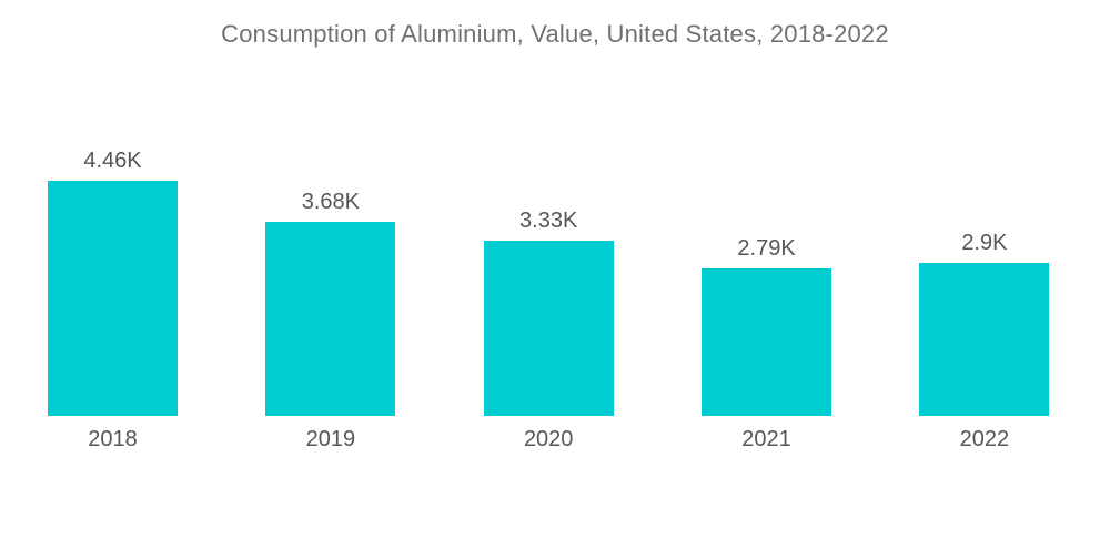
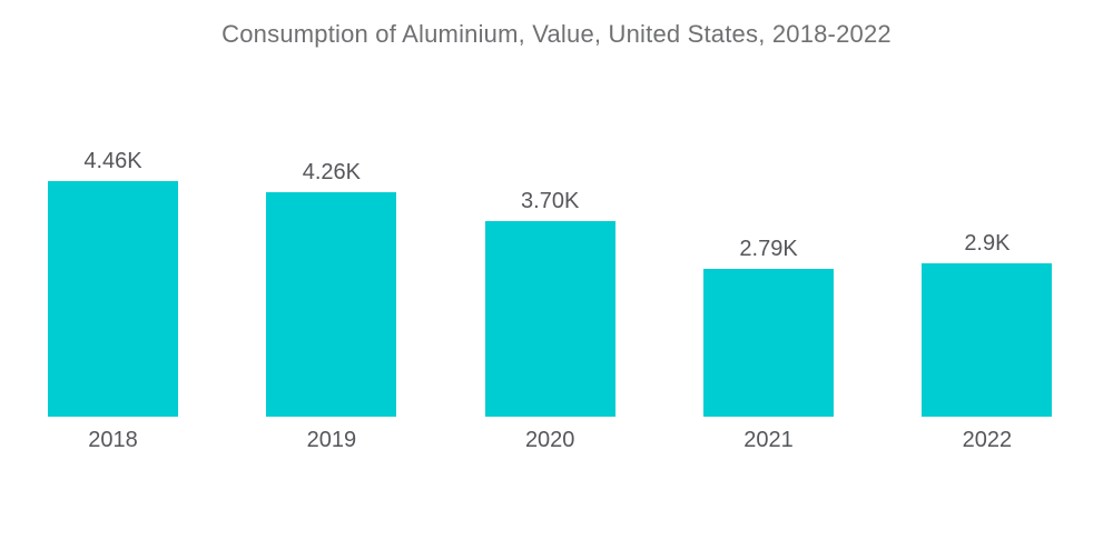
2019: 3.68K -> 4.26K
2020: 3.33K -> 3.70K
